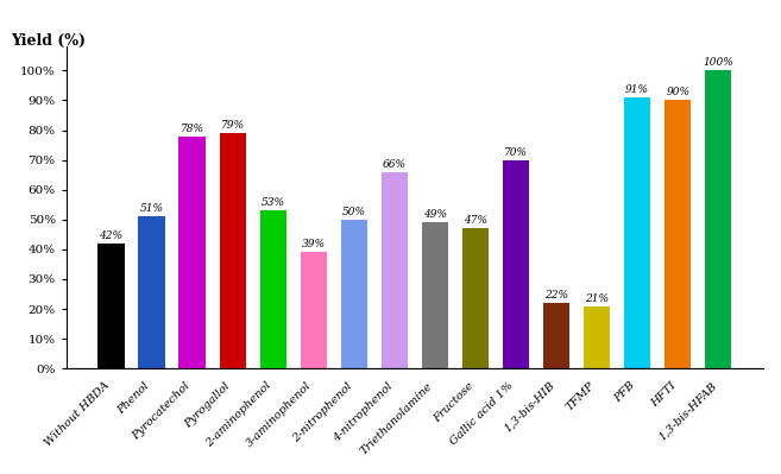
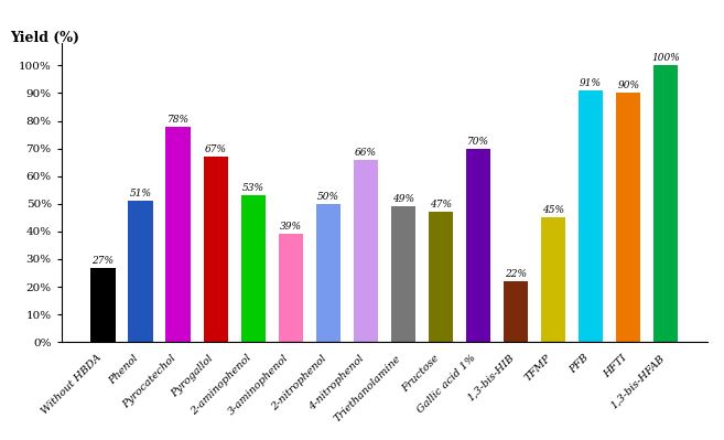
Without HBDA: 42% -> 27%
Pyrogallol: 79% -> 67%
TFMP: 21% -> 45%
